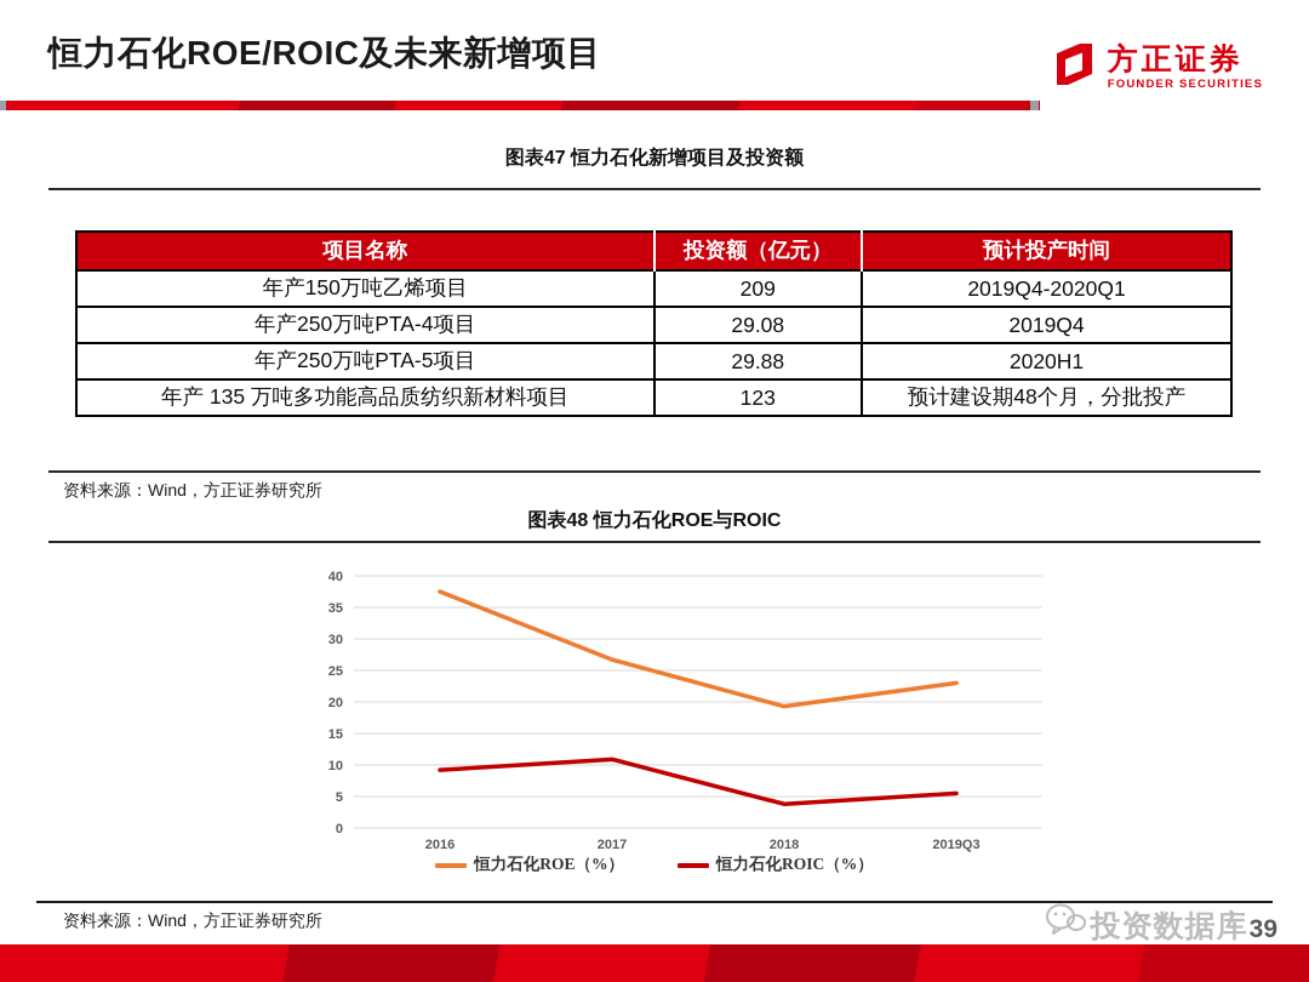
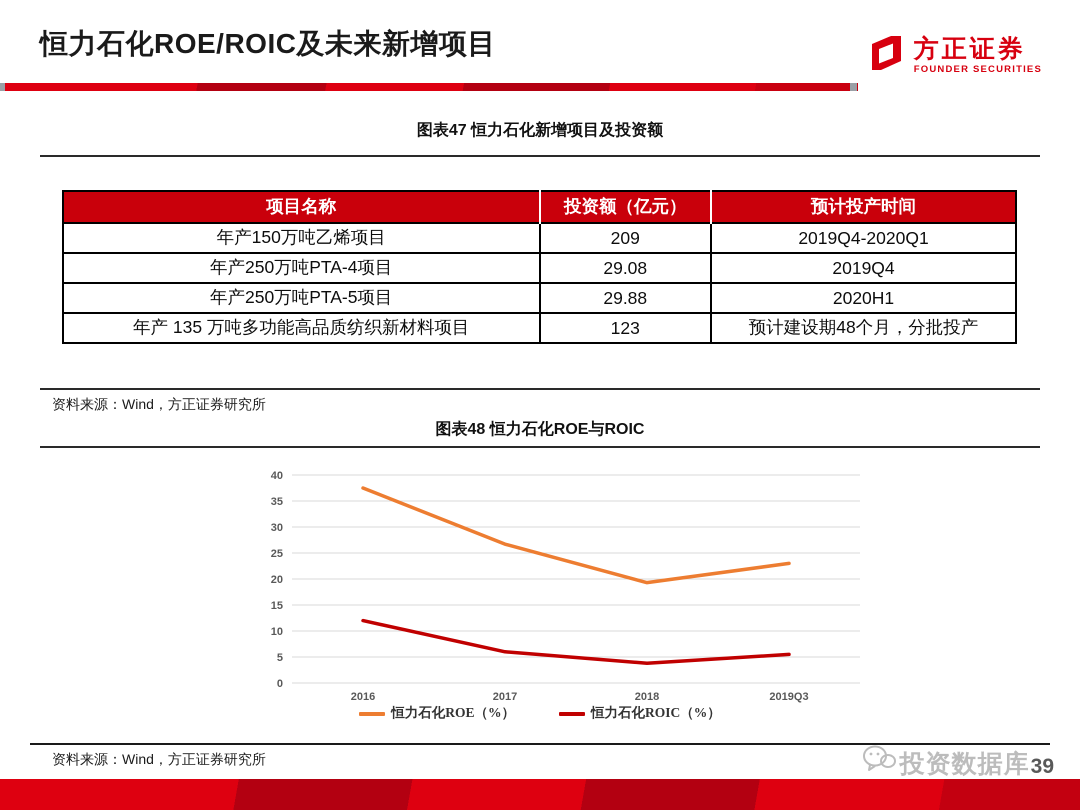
恒力石化ROIC（%）/2016: 9 -> 12
恒力石化ROIC（%）/2017: 11 -> 6
